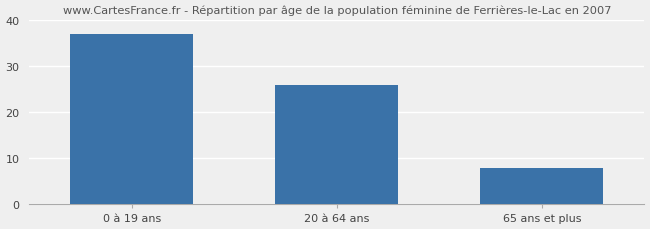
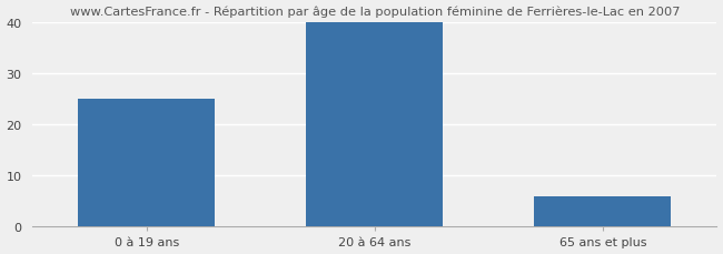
0 à 19 ans: 37 -> 25
20 à 64 ans: 26 -> 40
65 ans et plus: 8 -> 6
